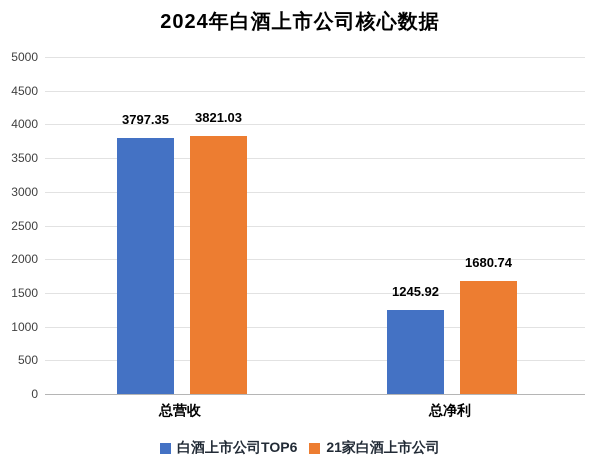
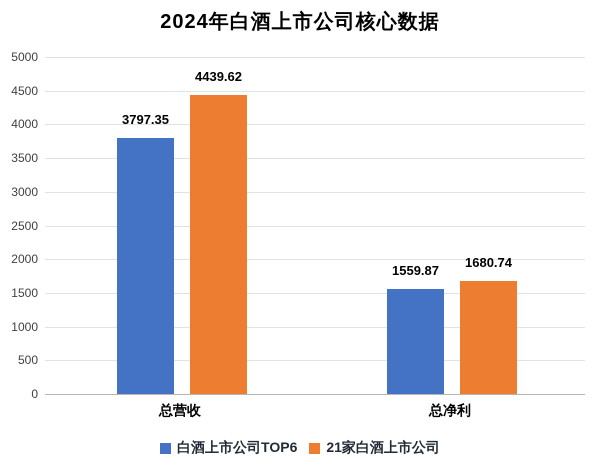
21家白酒上市公司/总营收: 3821.03 -> 4439.62
白酒上市公司TOP6/总净利: 1245.92 -> 1559.87
